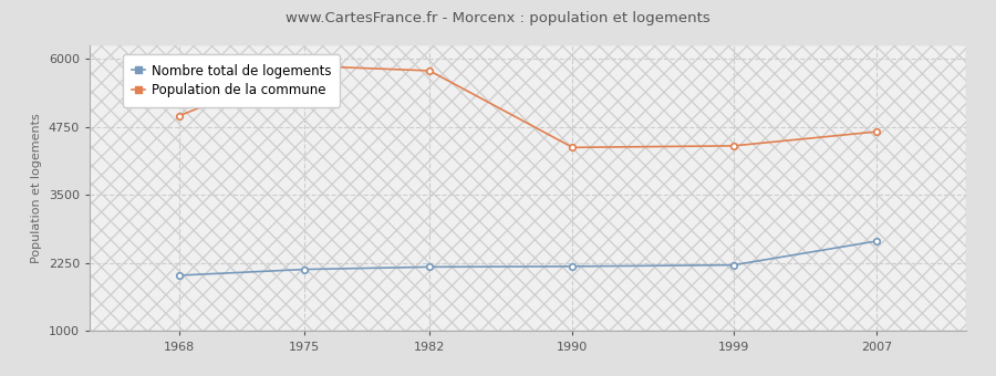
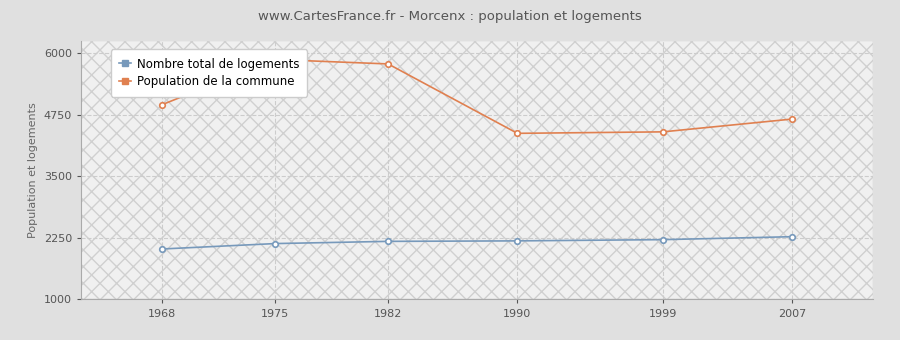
Nombre total de logements/2007: 2650 -> 2270
